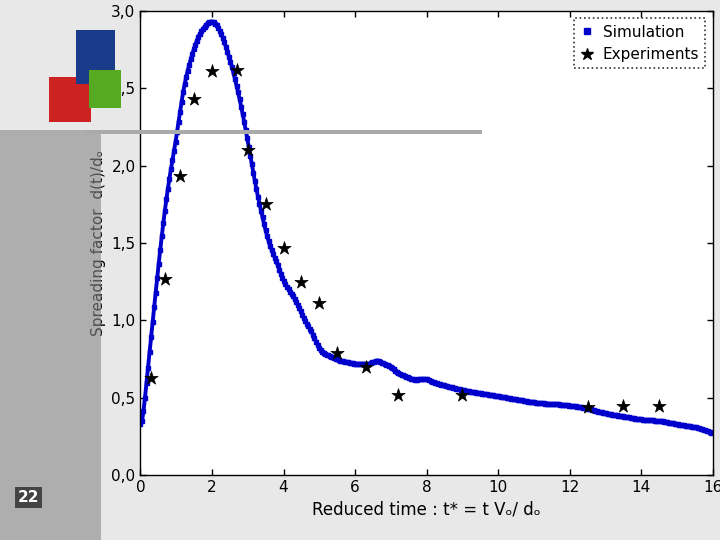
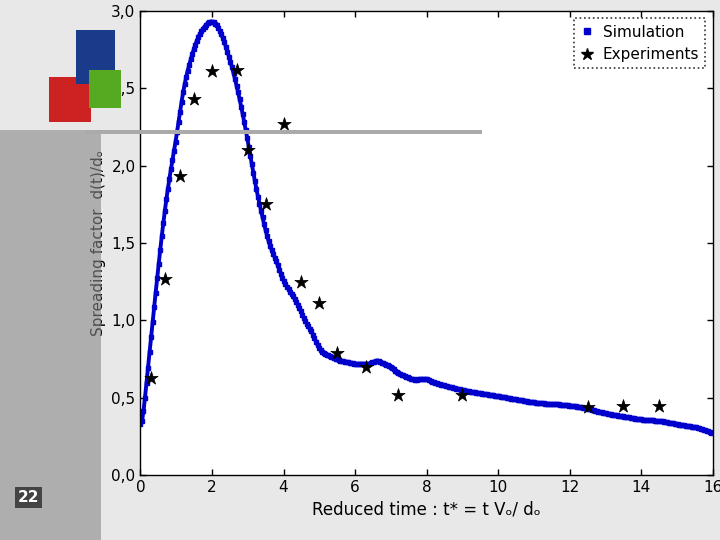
Experiments/4: 1,47 -> 2,27
